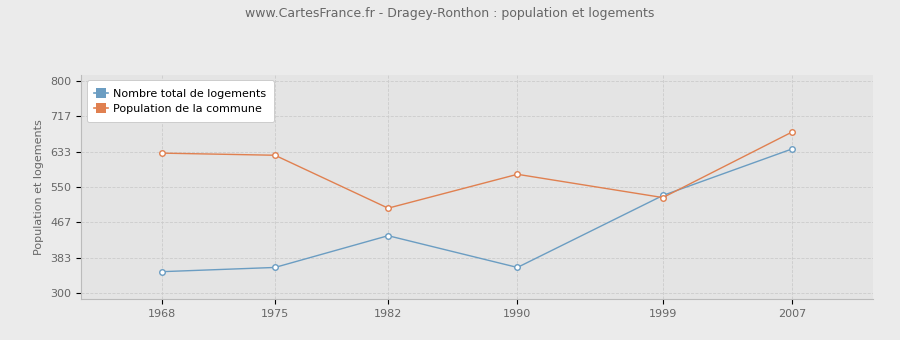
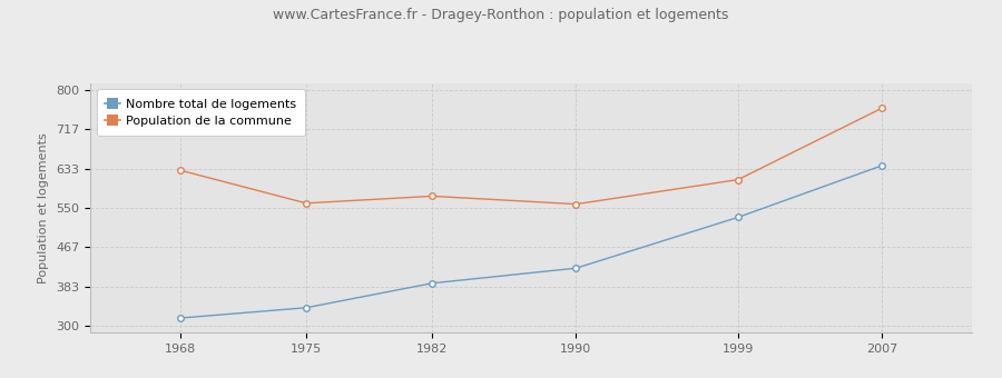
Nombre total de logements/1968: 350 -> 316
Nombre total de logements/1975: 360 -> 338
Population de la commune/1975: 625 -> 560
Nombre total de logements/1982: 435 -> 390
Population de la commune/1982: 500 -> 575
Nombre total de logements/1990: 360 -> 422
Population de la commune/1990: 580 -> 558
Population de la commune/1999: 525 -> 610
Population de la commune/2007: 680 -> 762
